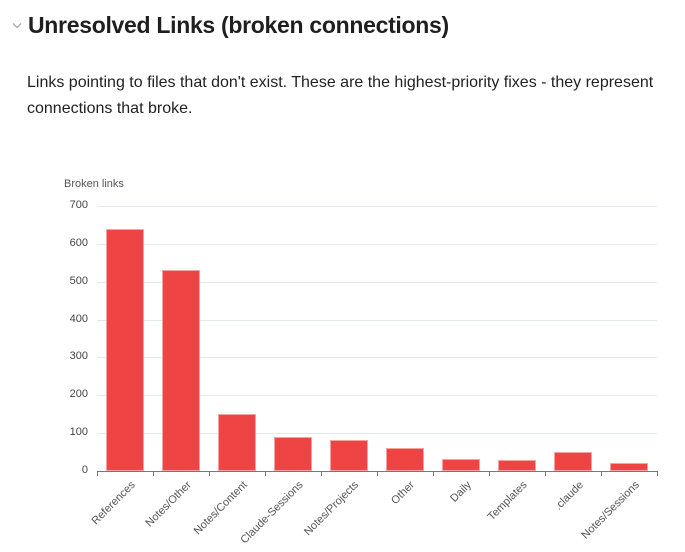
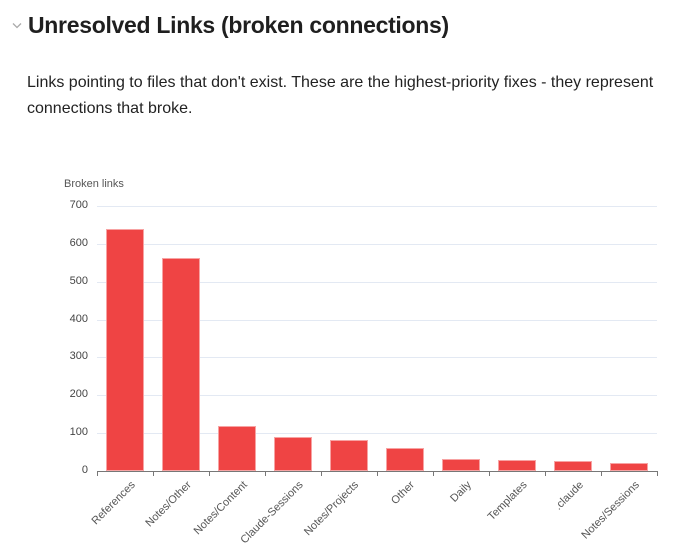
Notes/Other: 530 -> 560
Notes/Content: 150 -> 120
.claude: 50 -> 30
